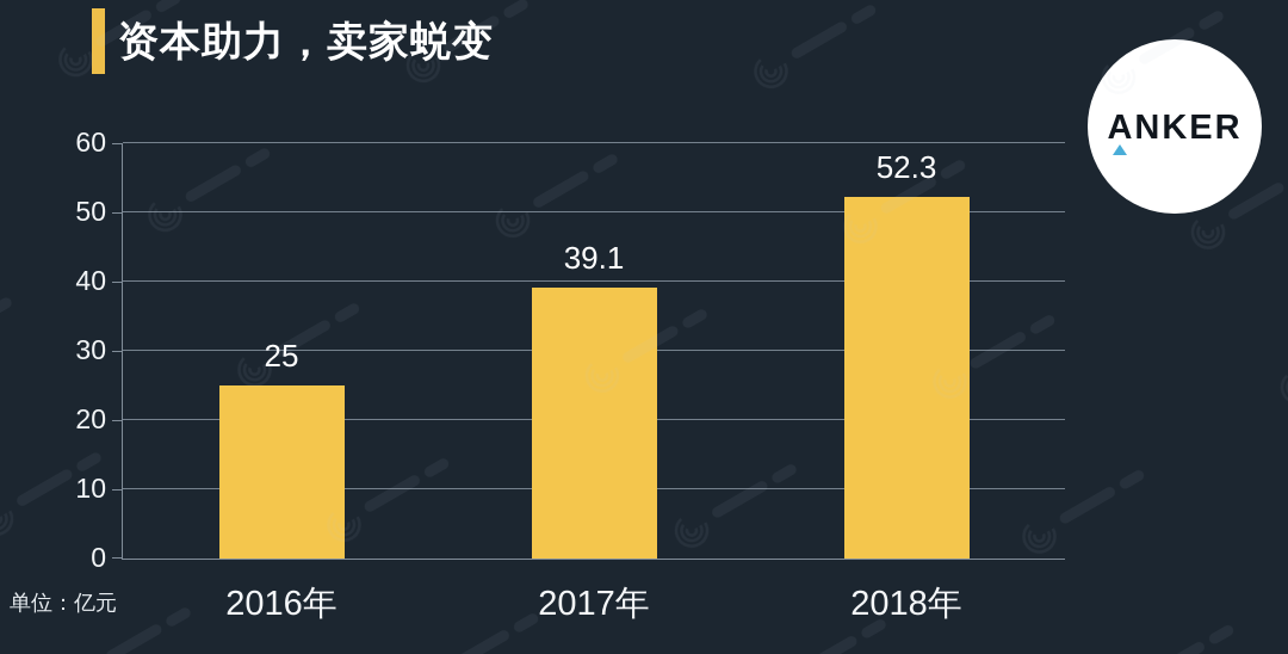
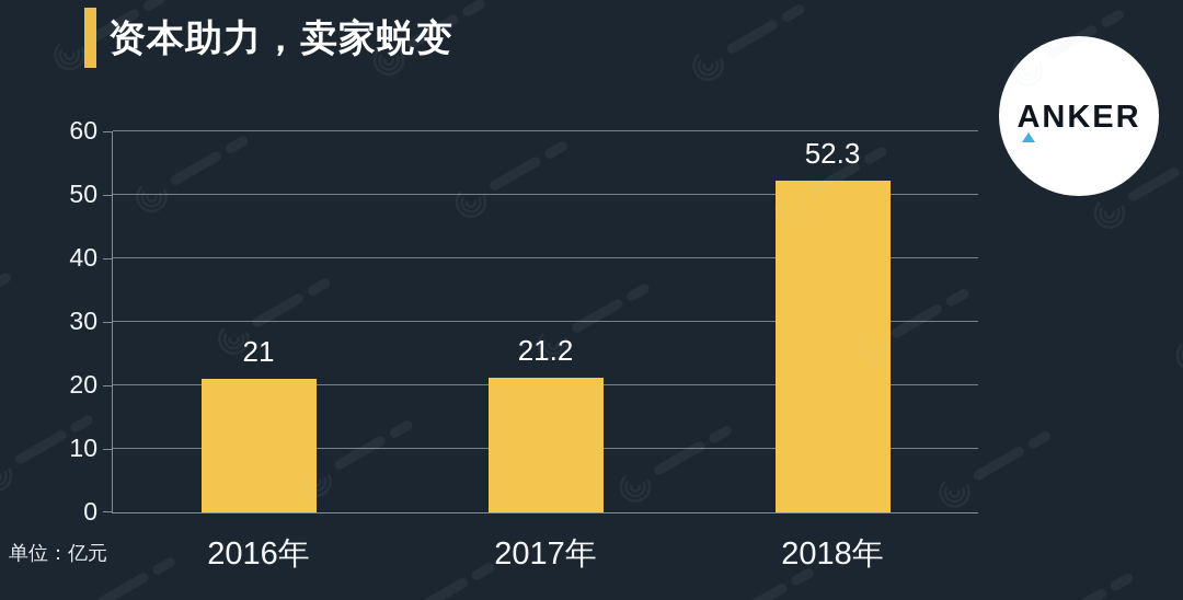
2016年: 25 -> 21
2017年: 39.1 -> 21.2
